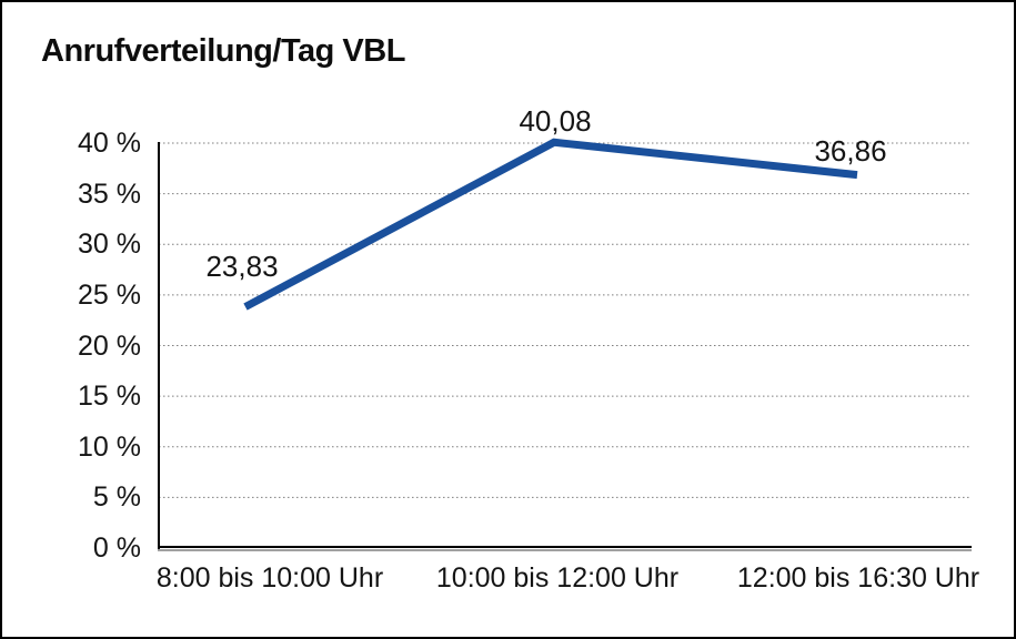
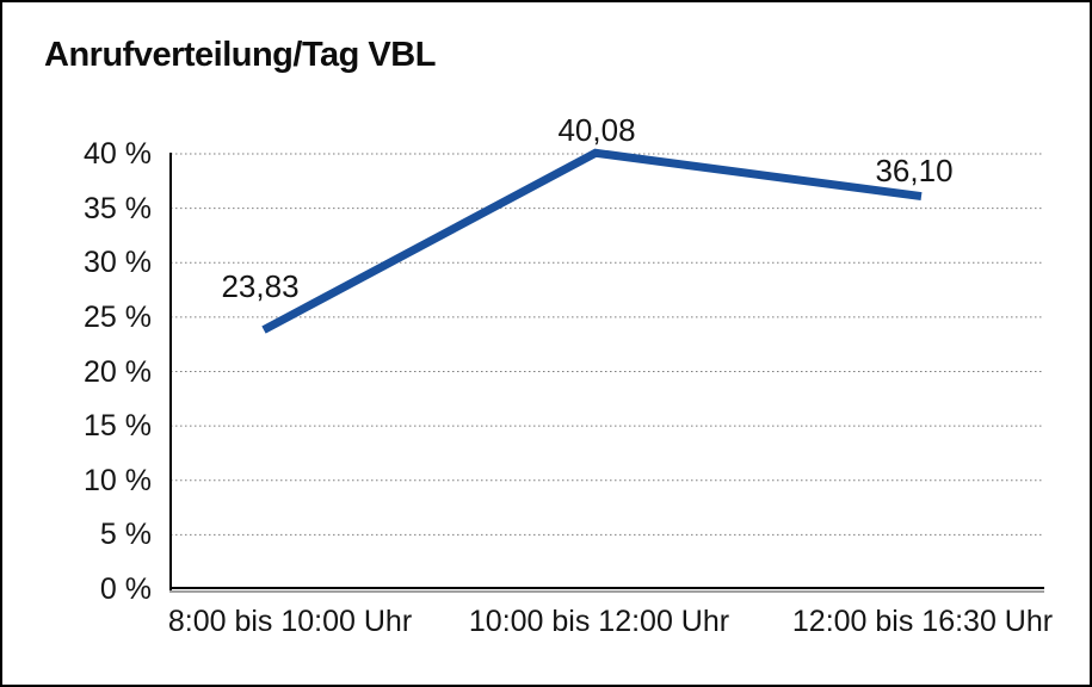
12:00 bis 16:30 Uhr: 36,86 -> 36,10
